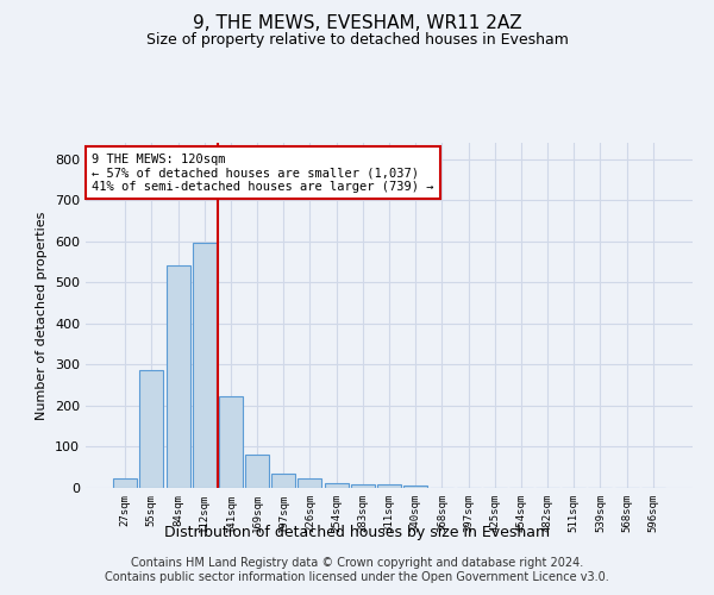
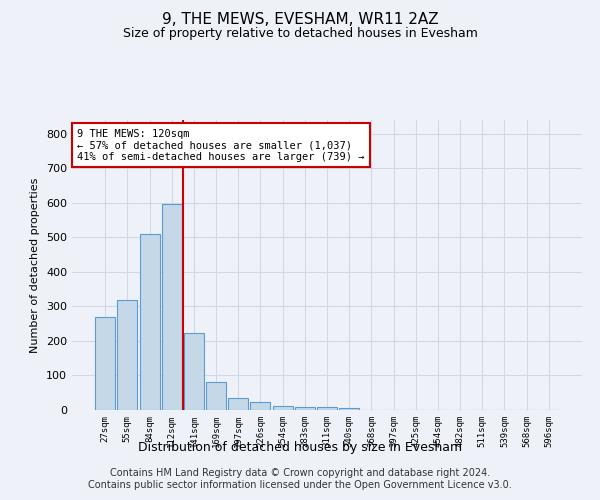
27sqm: 22 -> 270
55sqm: 288 -> 320
84sqm: 543 -> 510
